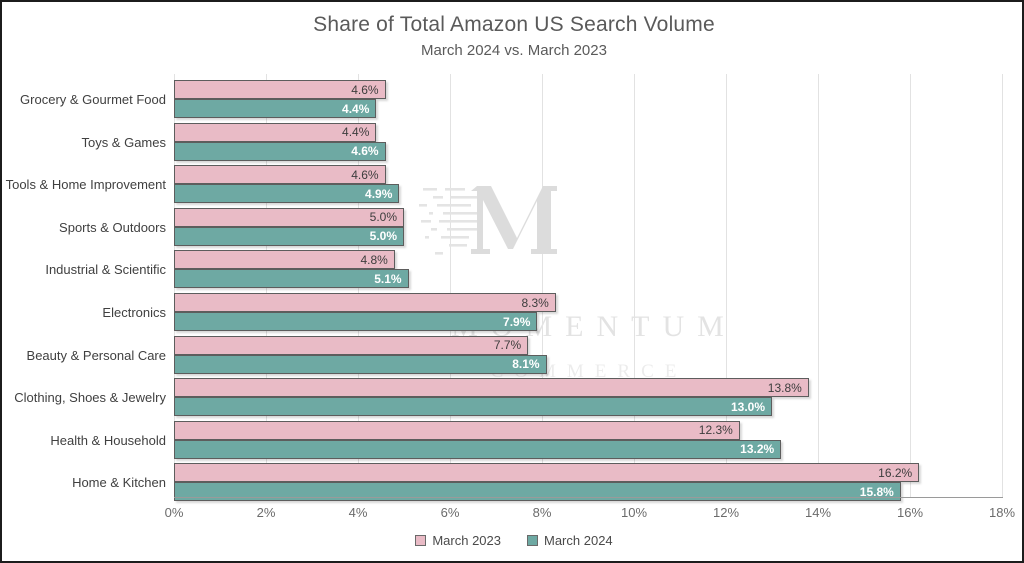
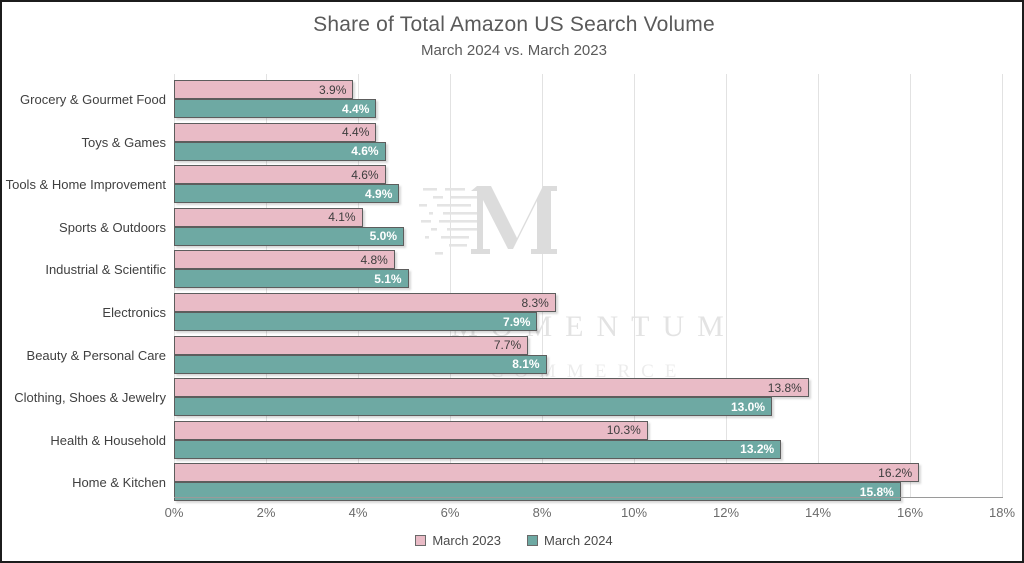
March 2023/Grocery & Gourmet Food: 4.6% -> 3.9%
March 2023/Sports & Outdoors: 5.0% -> 4.1%
March 2023/Health & Household: 12.3% -> 10.3%
